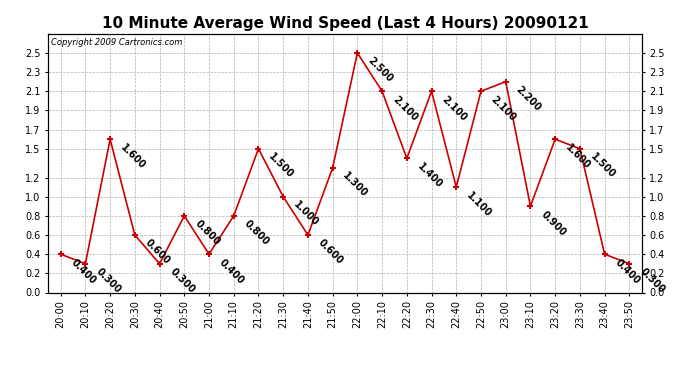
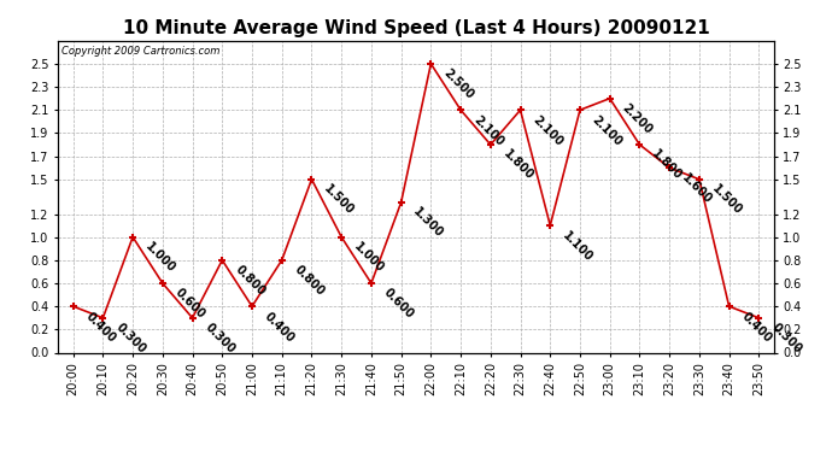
20:20: 1.600 -> 1.000
22:20: 1.400 -> 1.800
23:10: 0.900 -> 1.800
